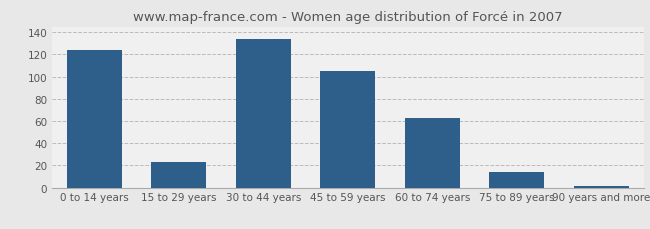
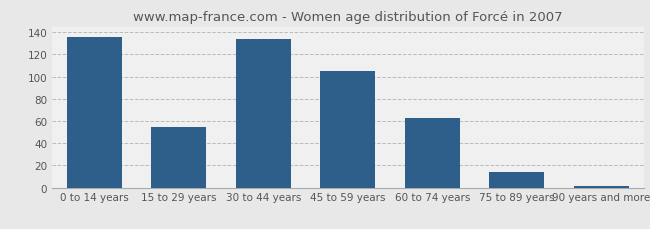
0 to 14 years: 124 -> 136
15 to 29 years: 23 -> 55
